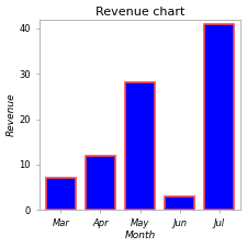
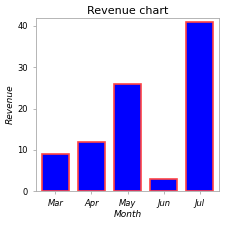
Mar: 7 -> 9
May: 28 -> 26
